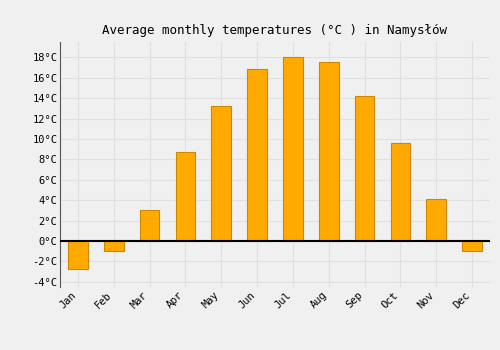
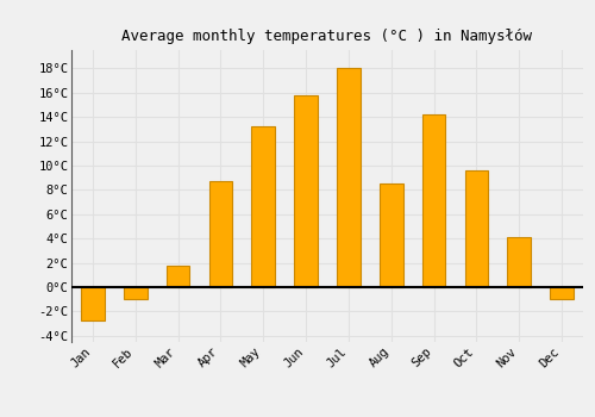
Mar: 3.0°C -> 1.8°C
Jun: 16.9°C -> 15.8°C
Aug: 17.5°C -> 8.5°C
